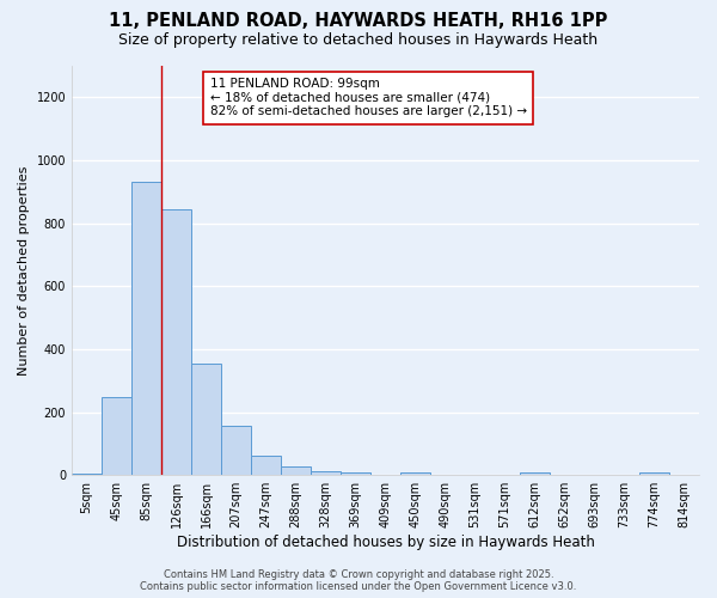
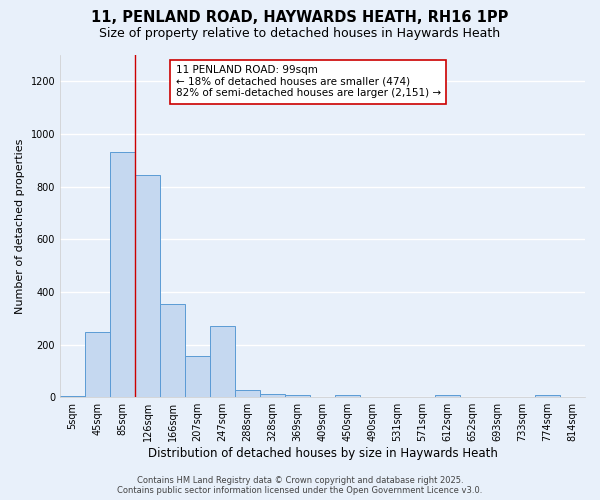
247sqm: 60 -> 270
